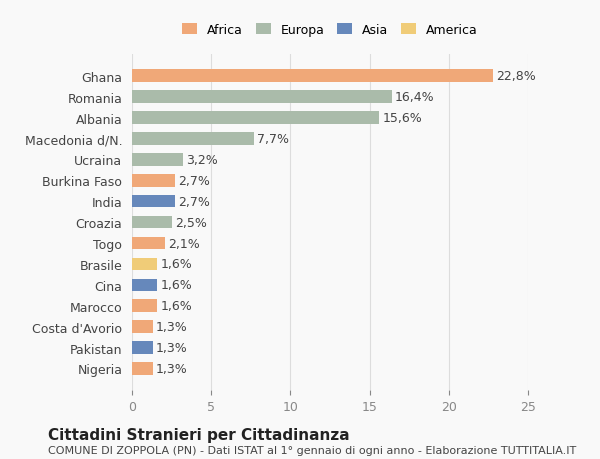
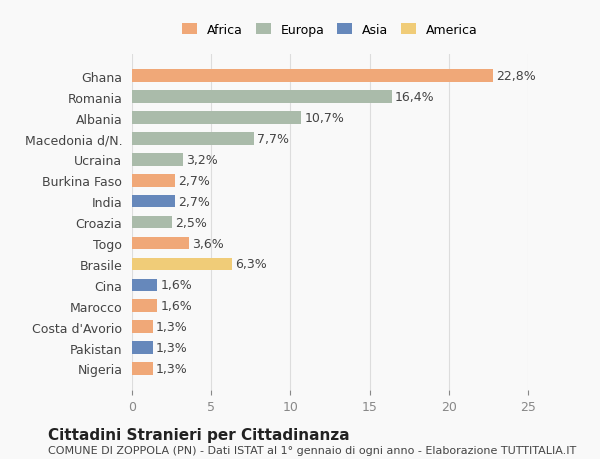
Albania: 15,6% -> 10,7%
Togo: 2,1% -> 3,6%
Brasile: 1,6% -> 6,3%
